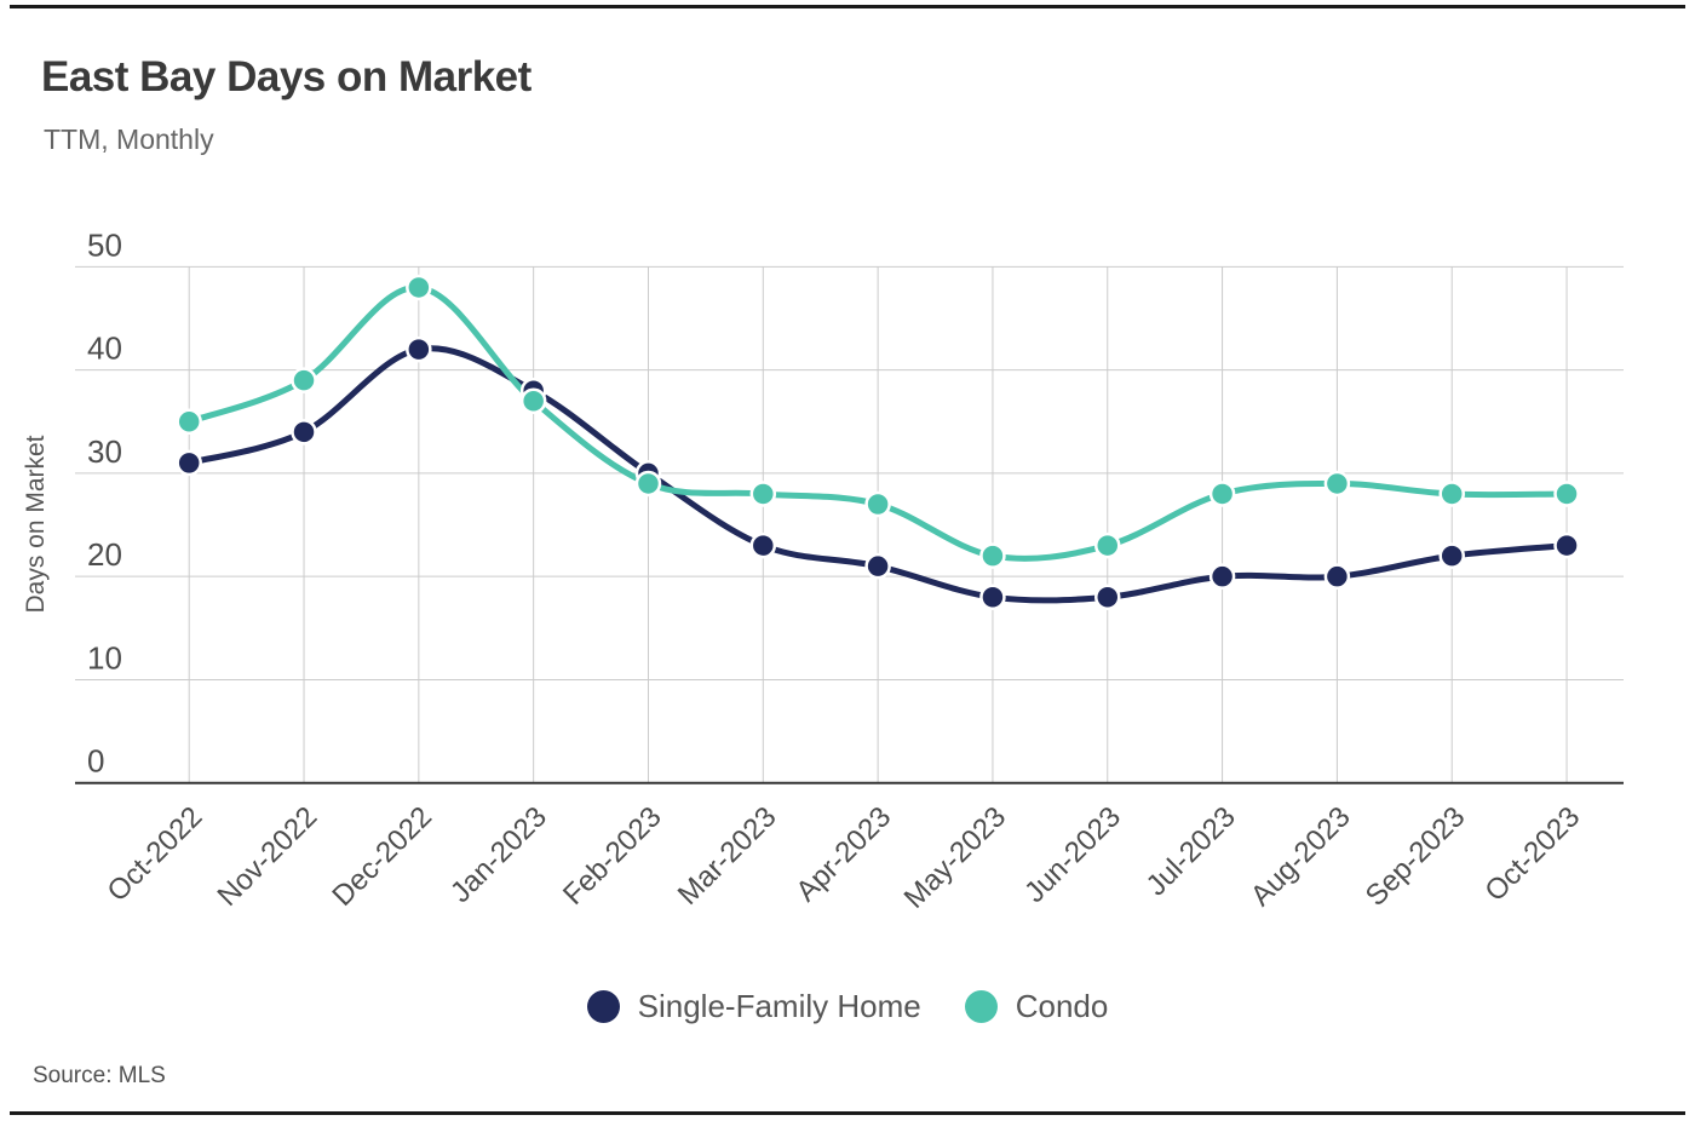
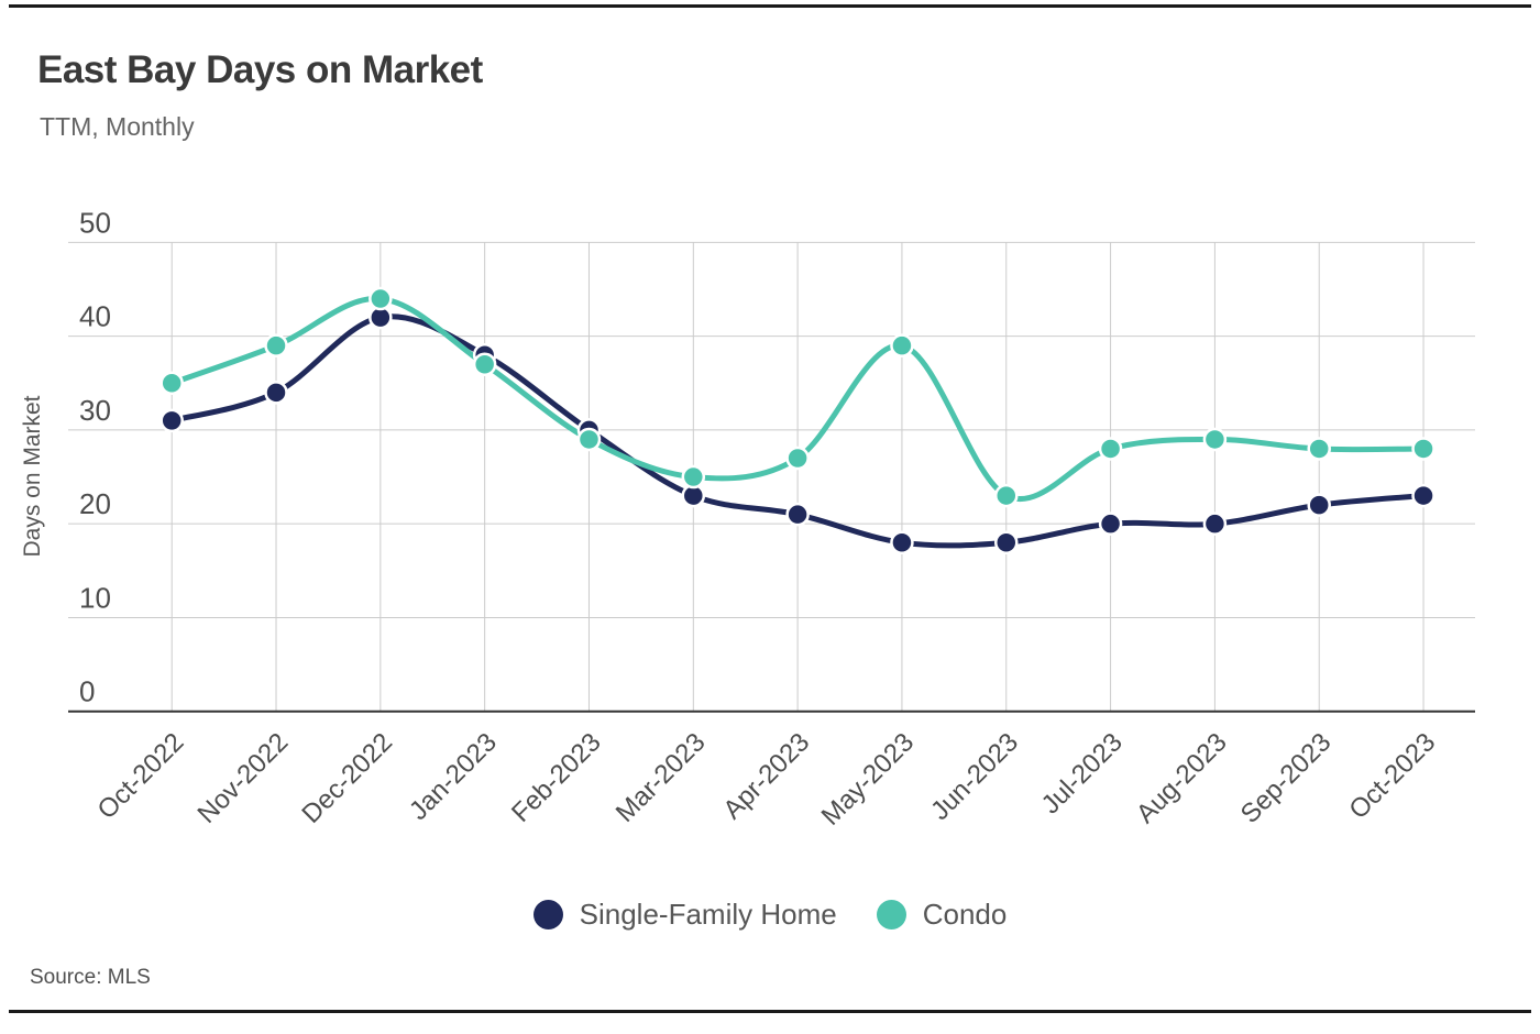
Condo/Dec-2022: 48 -> 44
Condo/Mar-2023: 28 -> 25
Condo/May-2023: 22 -> 39
